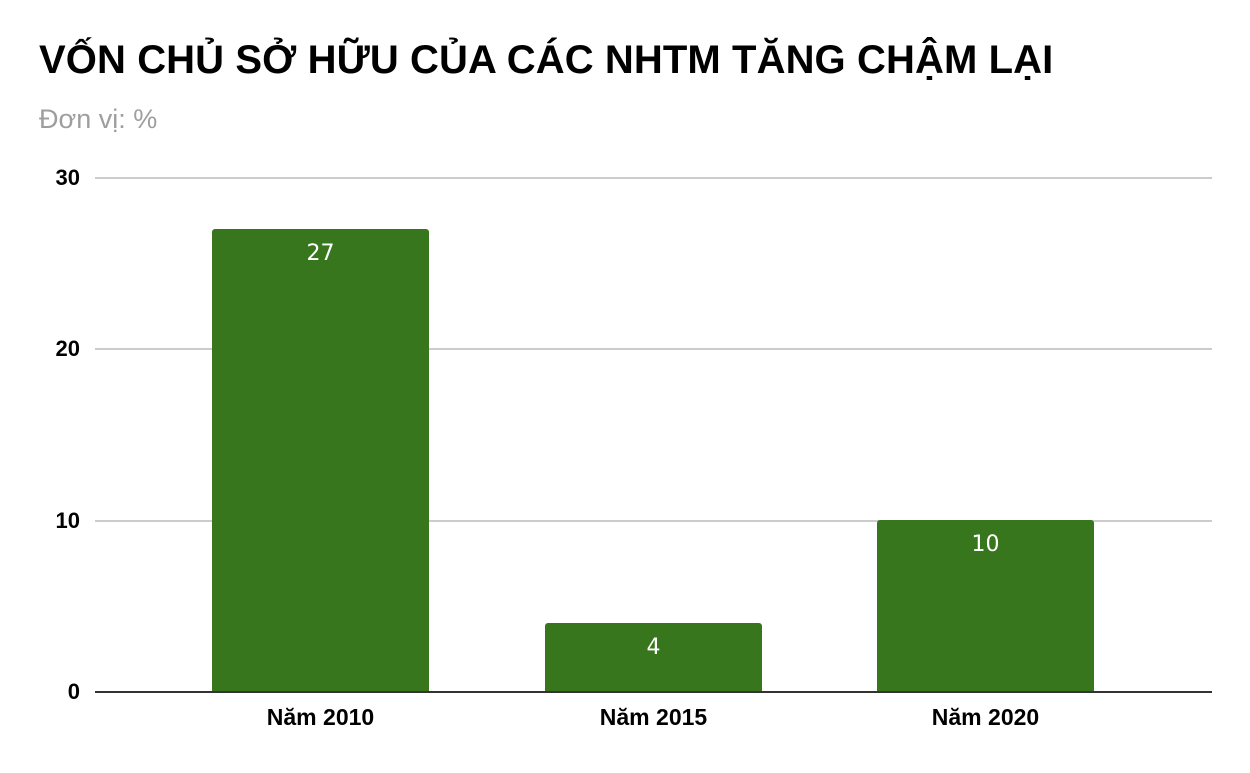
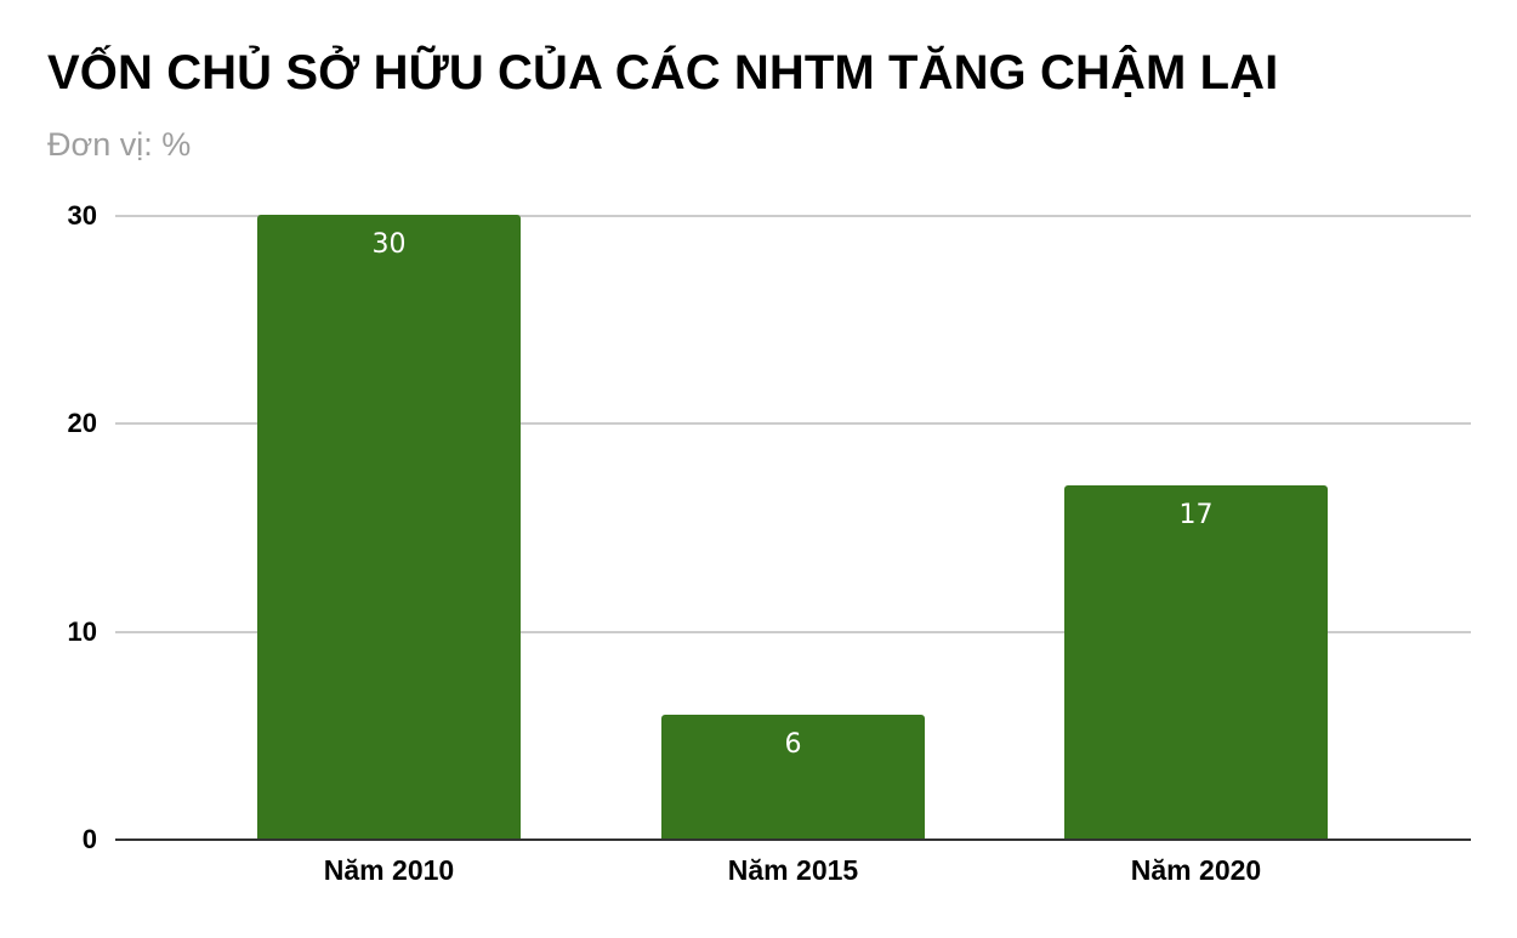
Năm 2010: 27 -> 30
Năm 2015: 4 -> 6
Năm 2020: 10 -> 17
